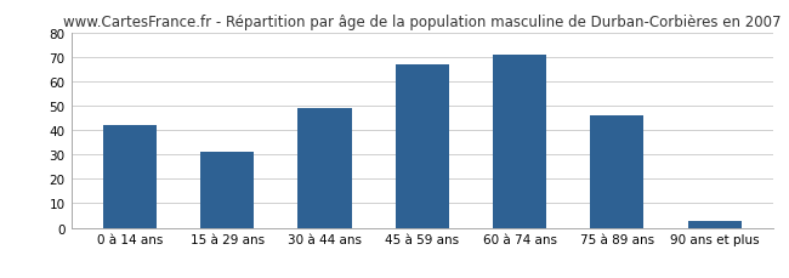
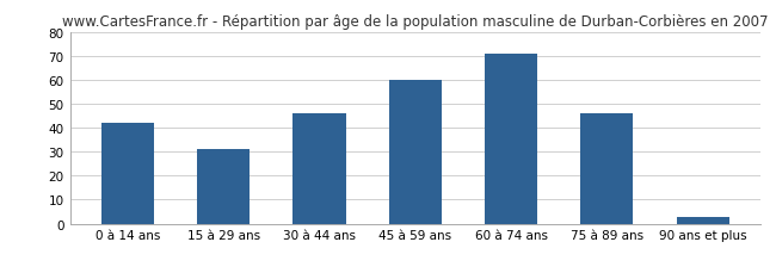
30 à 44 ans: 49 -> 46
45 à 59 ans: 67 -> 60
